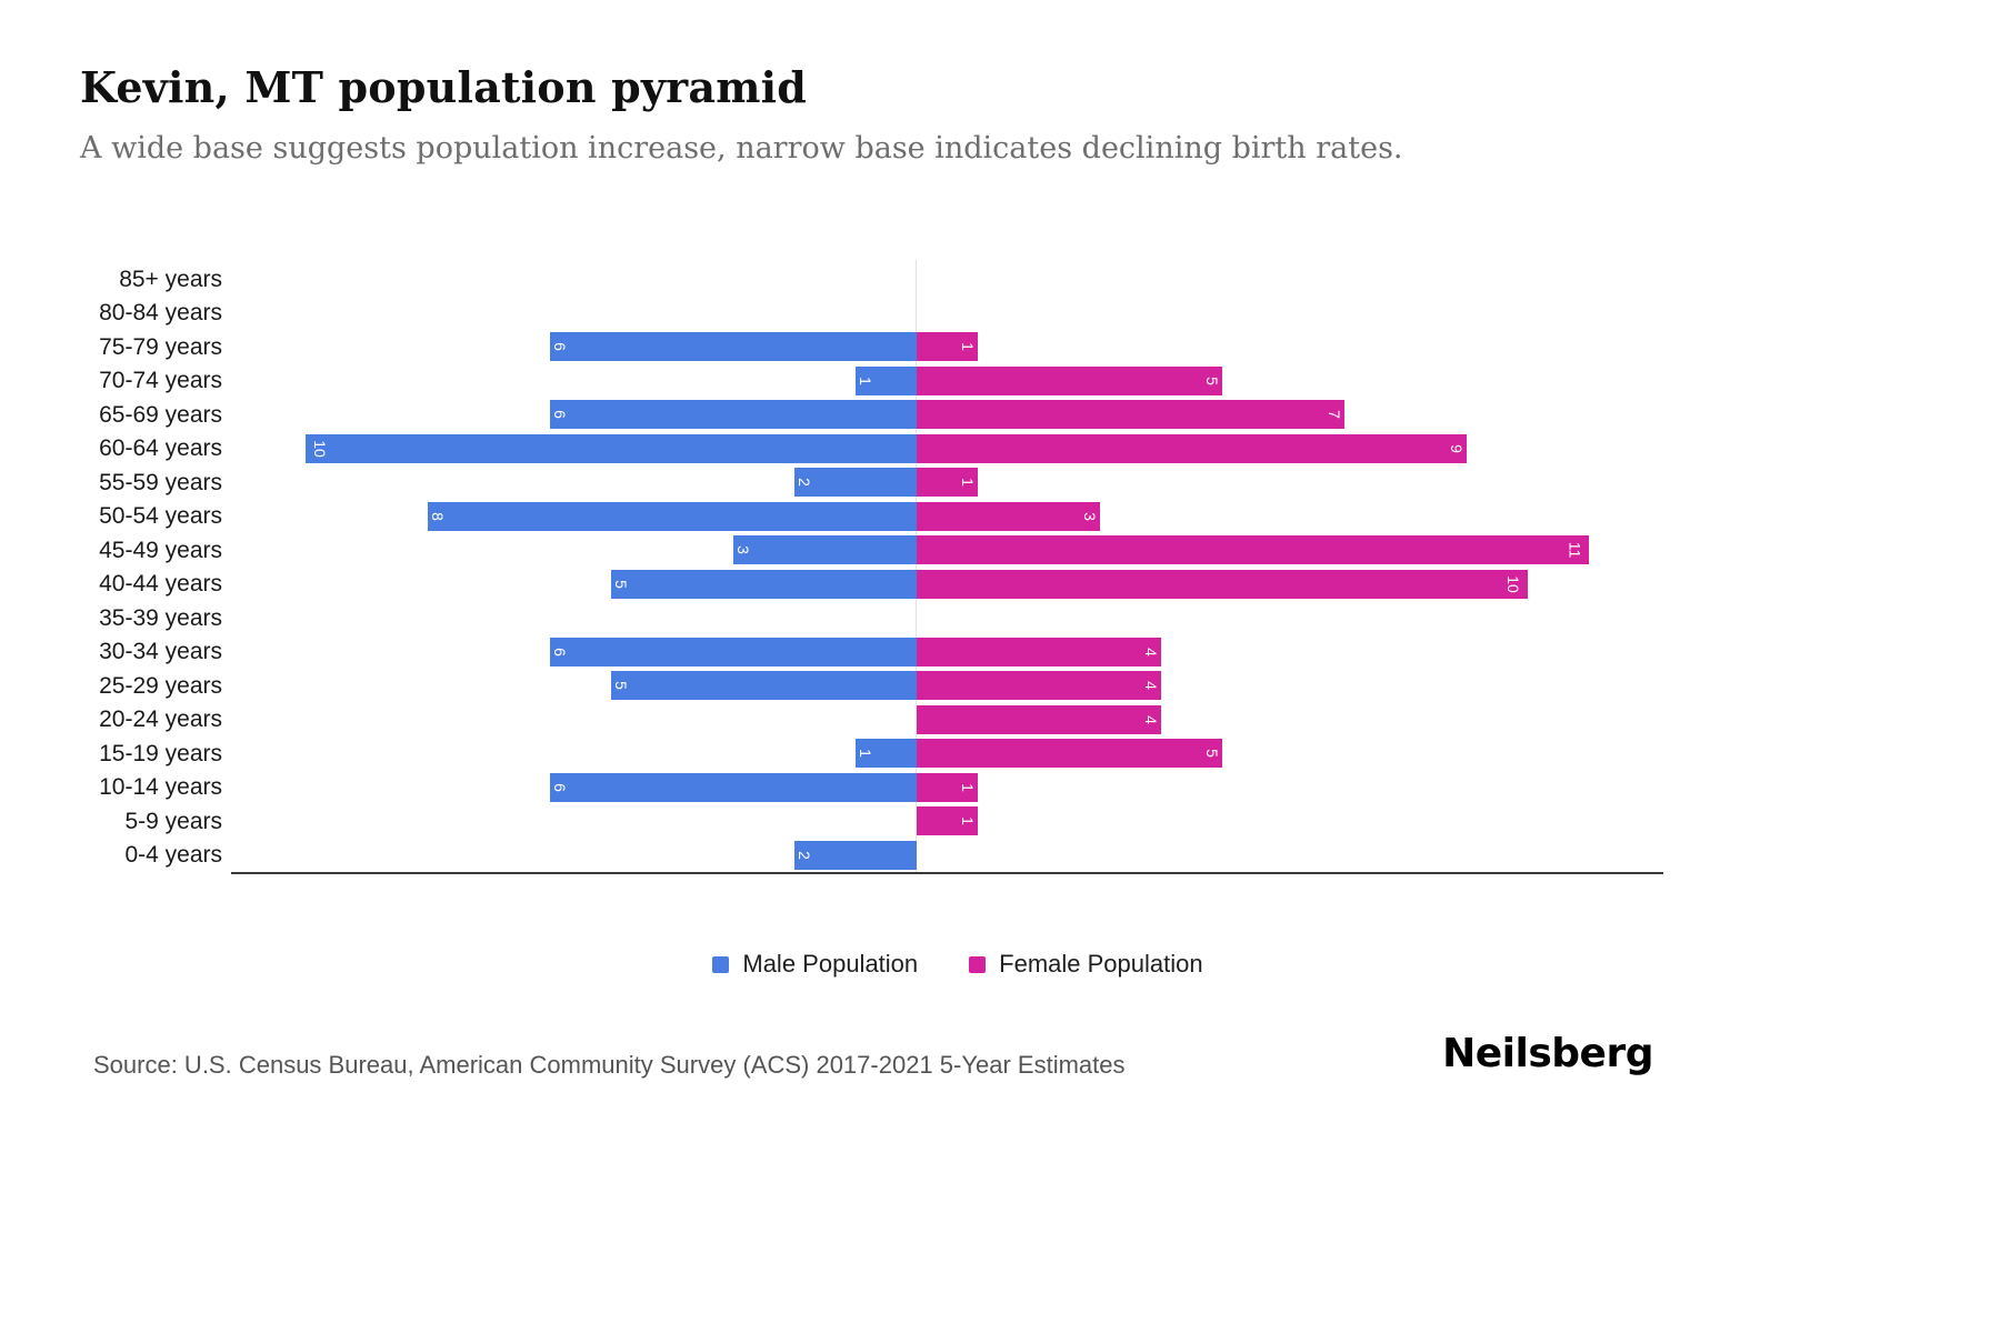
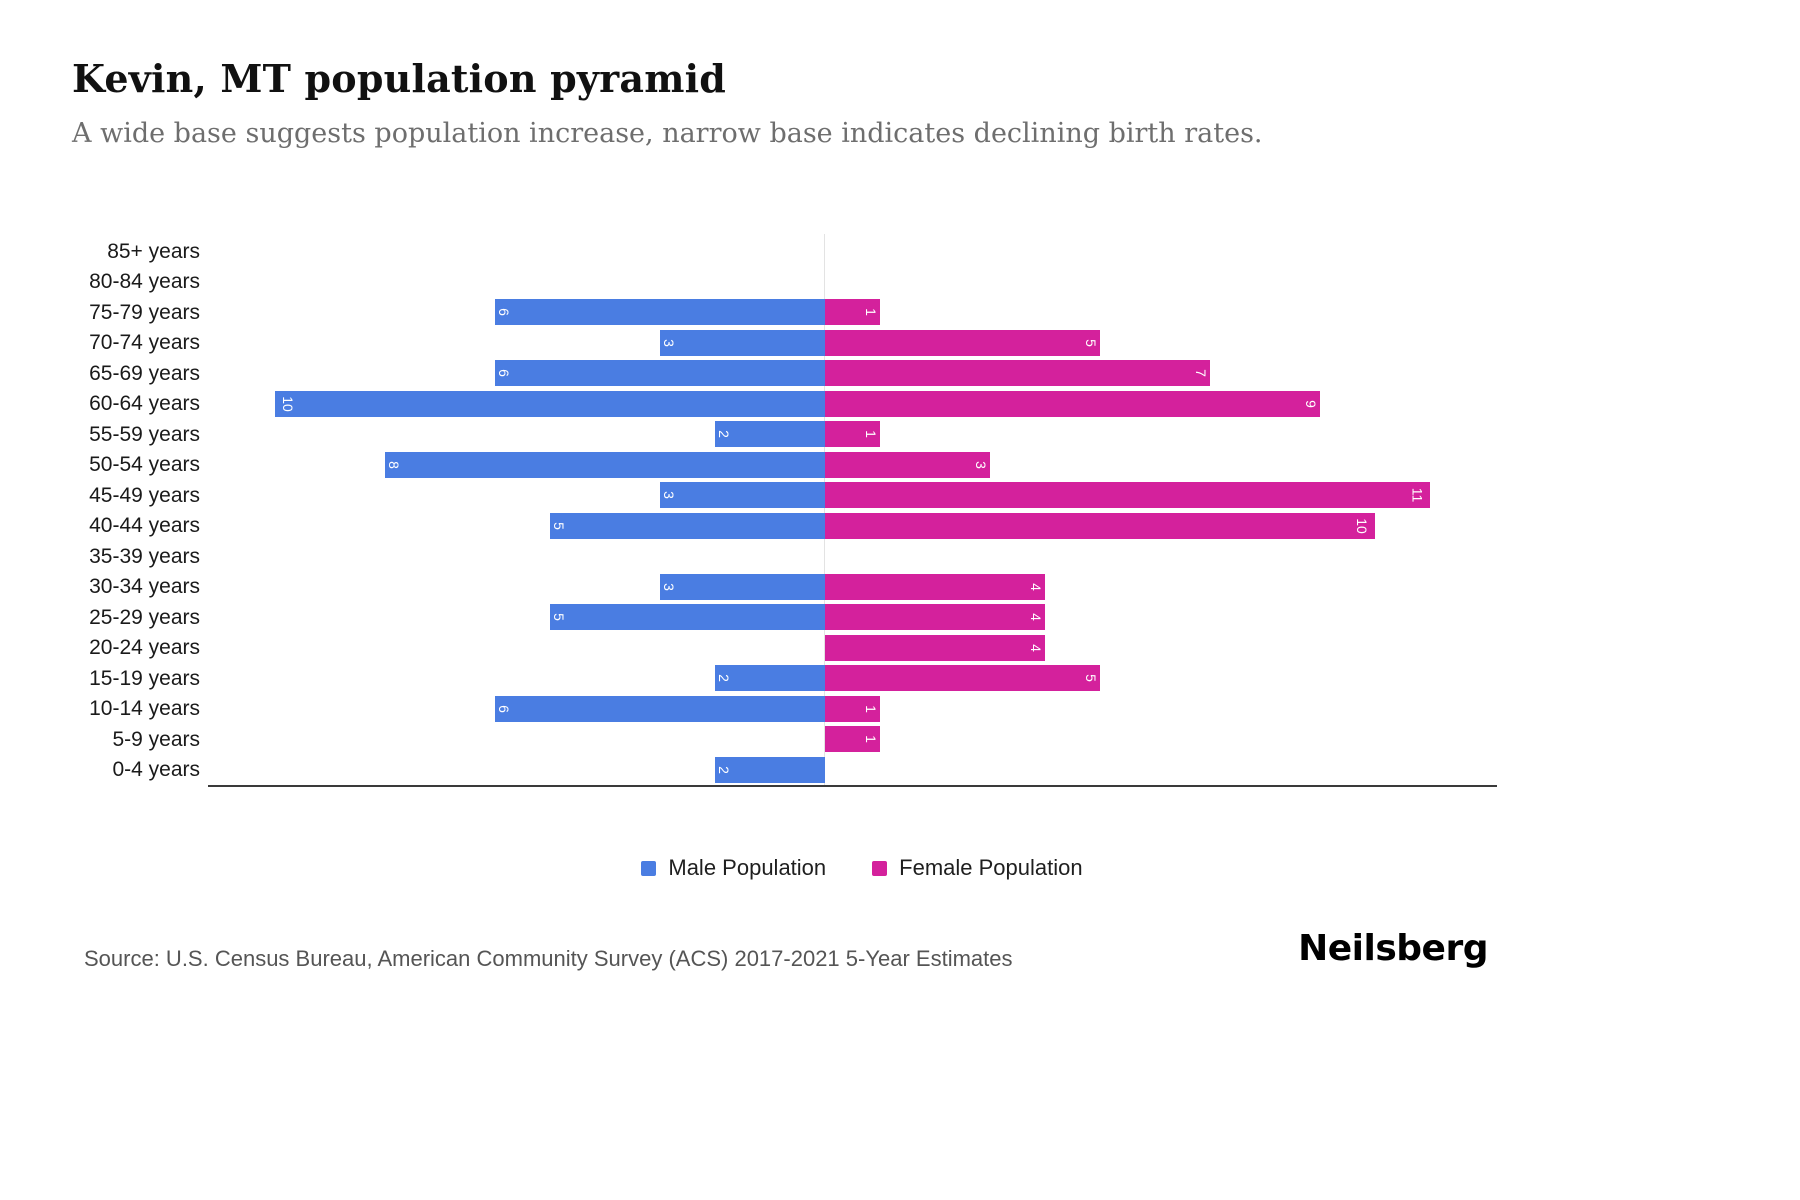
Male Population/70-74 years: 1 -> 3
Male Population/30-34 years: 6 -> 3
Male Population/15-19 years: 1 -> 2
